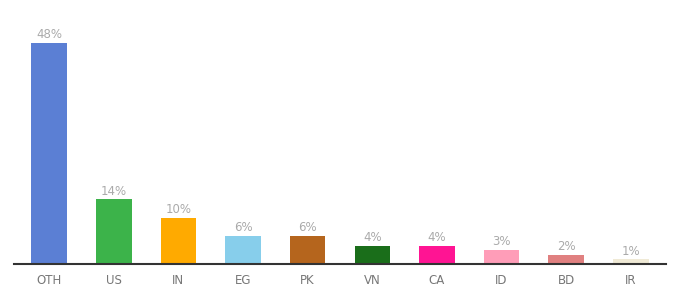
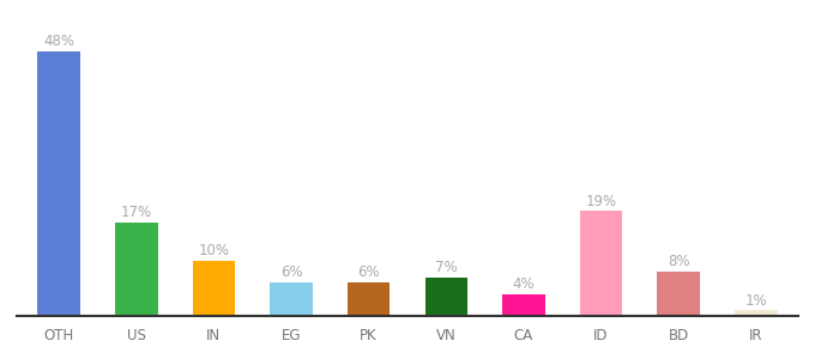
US: 14% -> 17%
VN: 4% -> 7%
ID: 3% -> 19%
BD: 2% -> 8%
